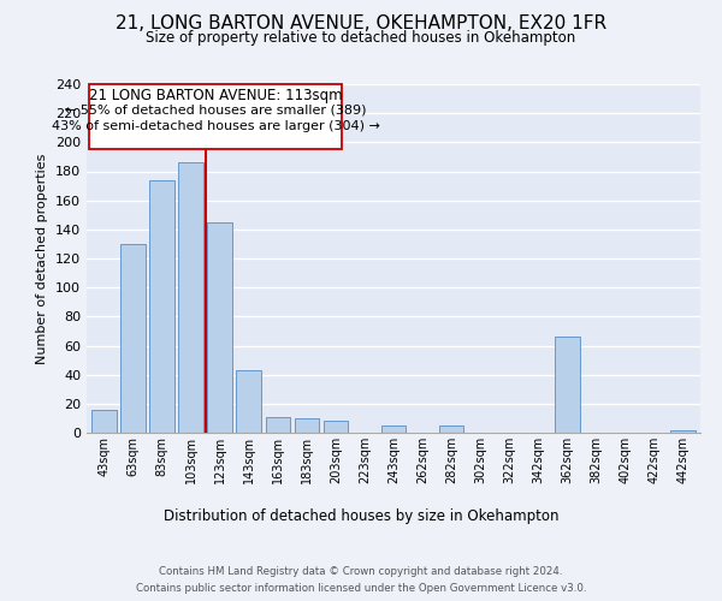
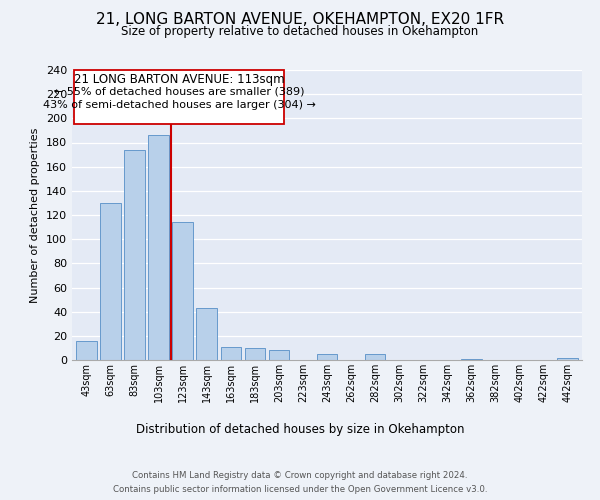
123sqm: 145 -> 114
362sqm: 66 -> 1
